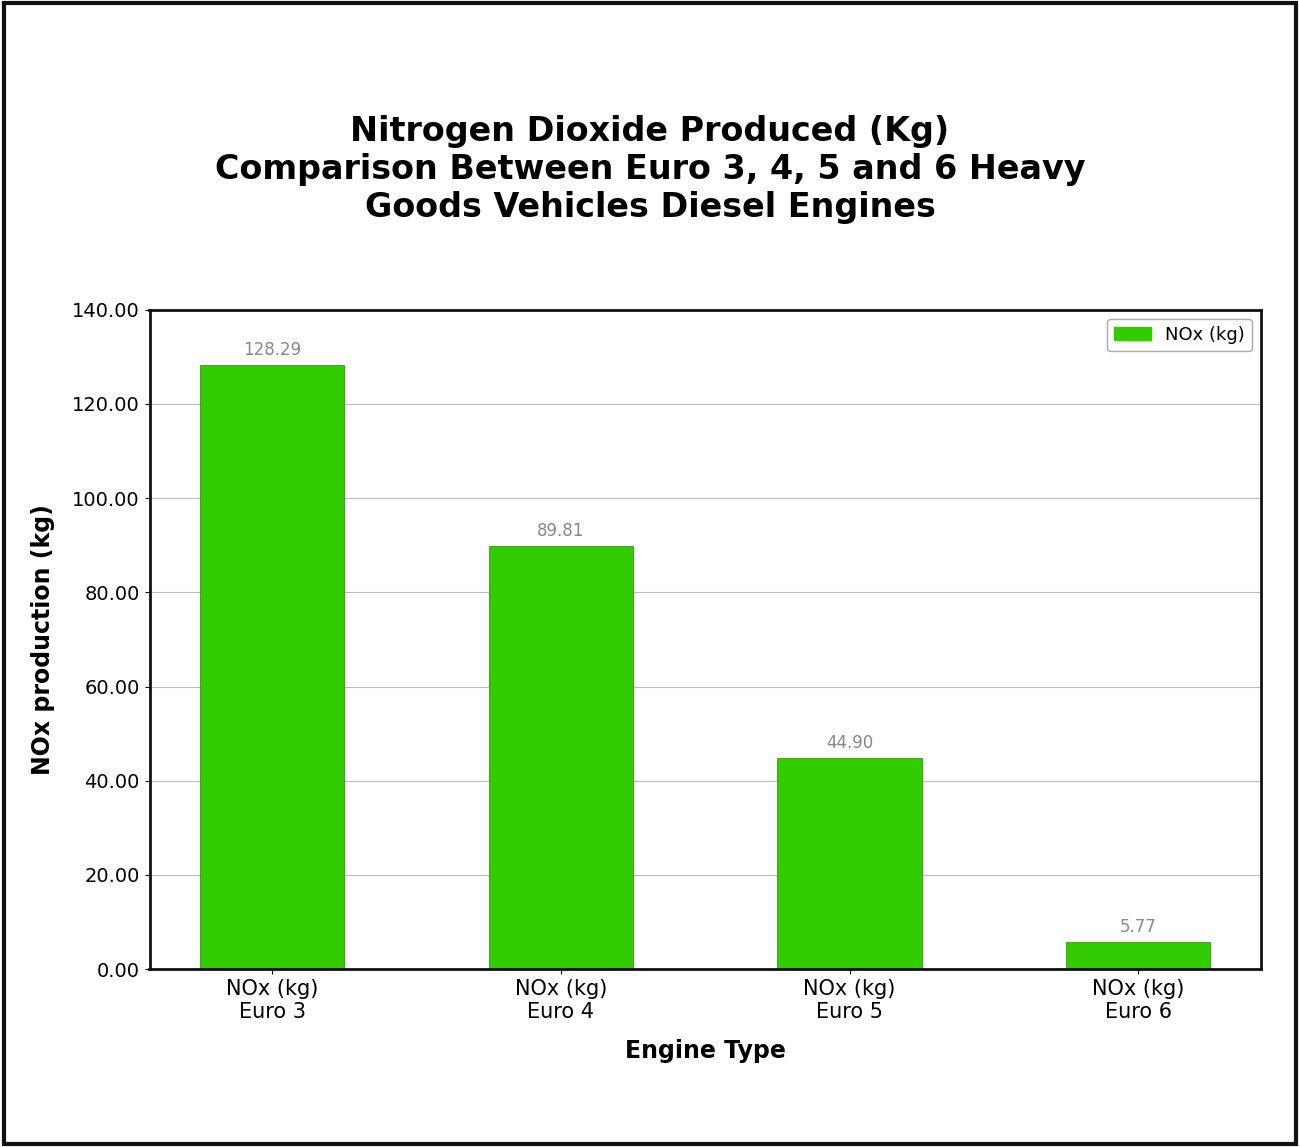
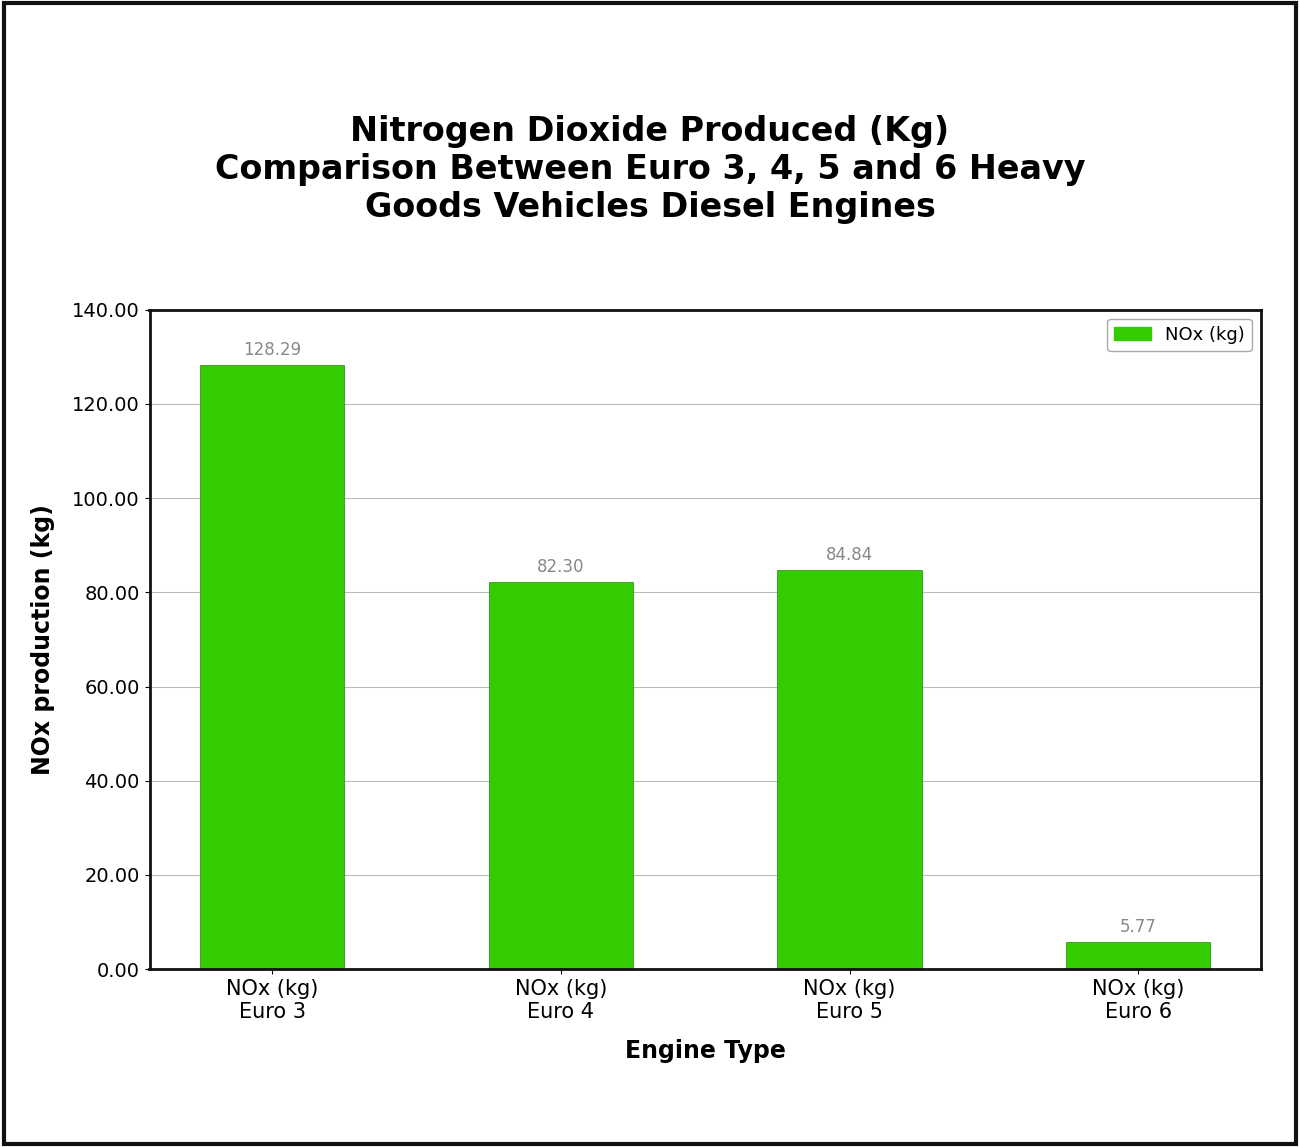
NOx (kg) Euro 4: 89.81 -> 82.30
NOx (kg) Euro 5: 44.90 -> 84.84
